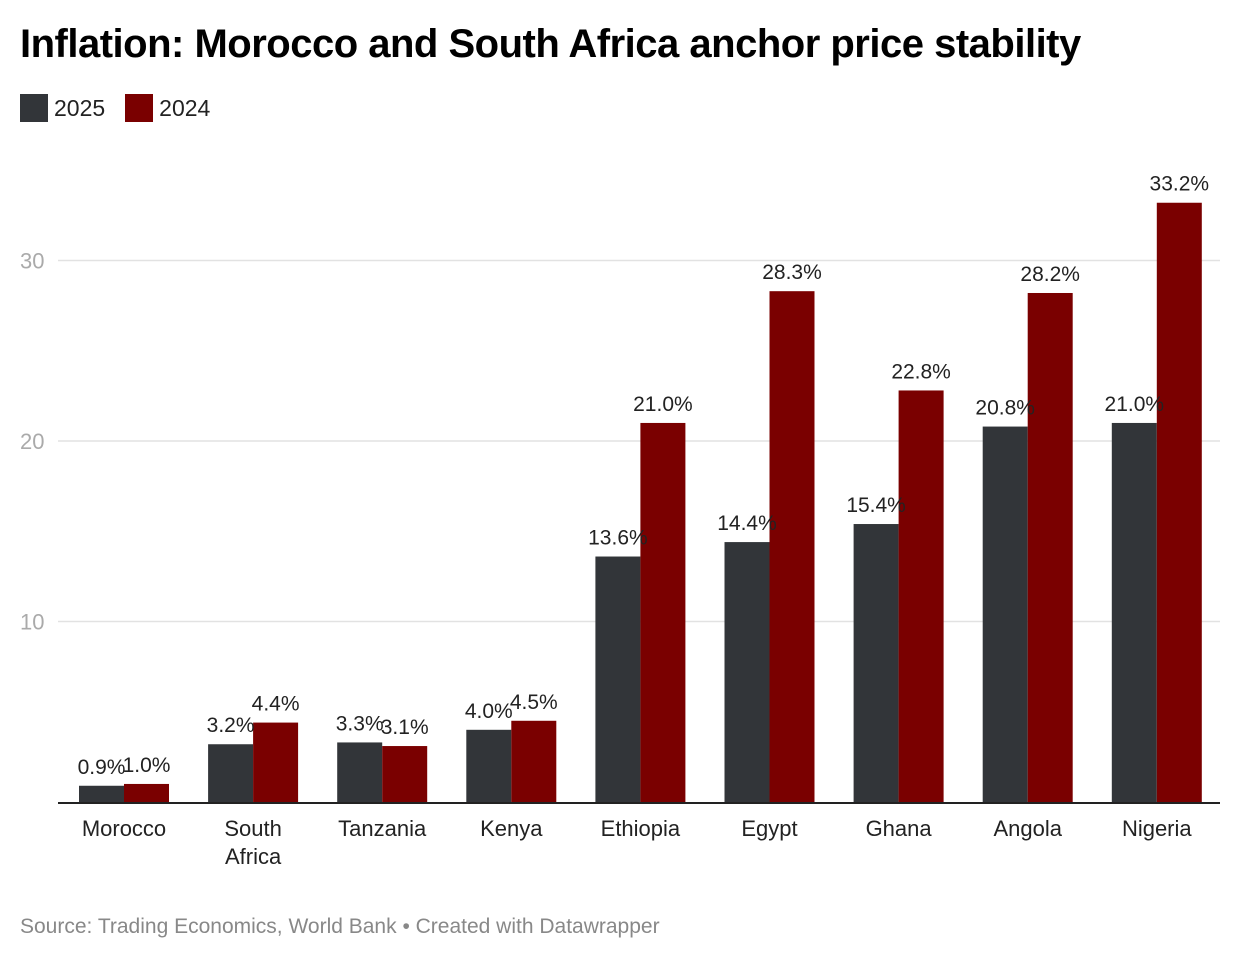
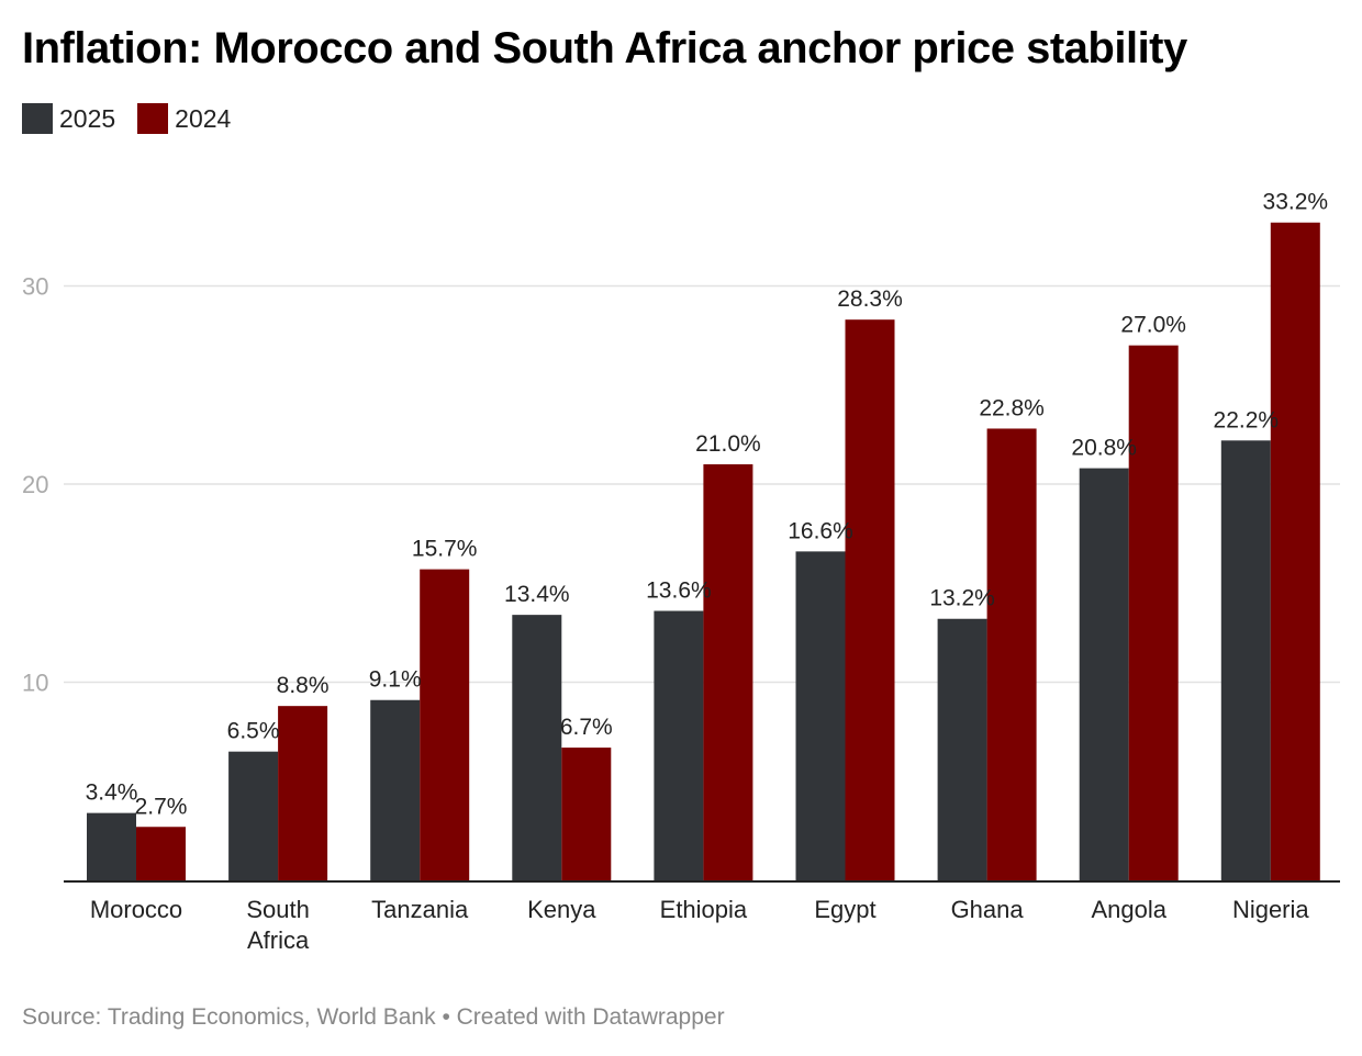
2025/Morocco: 0.9% -> 3.4%
2024/Morocco: 1.0% -> 2.7%
2025/South Africa: 3.2% -> 6.5%
2024/South Africa: 4.4% -> 8.8%
2025/Tanzania: 3.3% -> 9.1%
2024/Tanzania: 3.1% -> 15.7%
2025/Kenya: 4.0% -> 13.4%
2024/Kenya: 4.5% -> 6.7%
2025/Egypt: 14.4% -> 16.6%
2025/Ghana: 15.4% -> 13.2%
2024/Angola: 28.2% -> 27.0%
2025/Nigeria: 21.0% -> 22.2%
